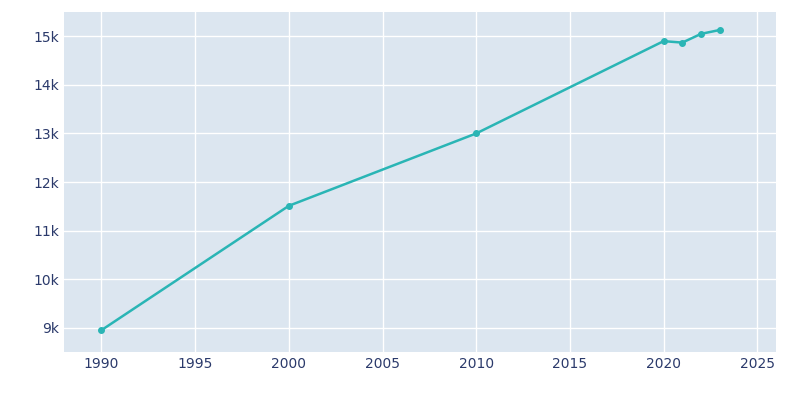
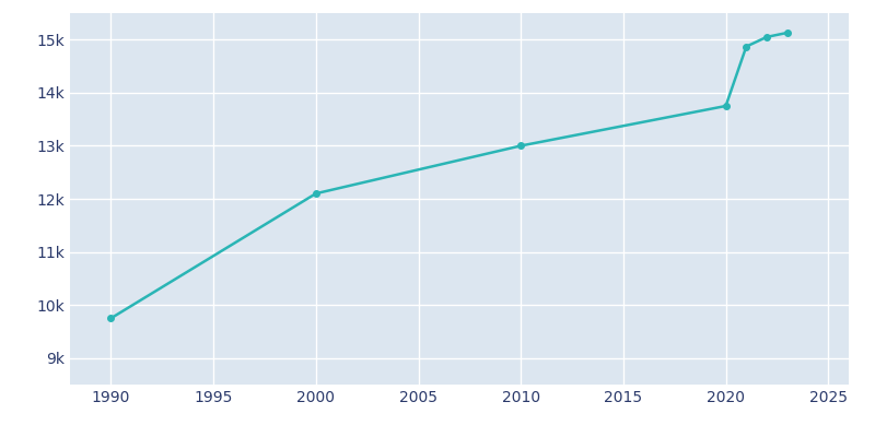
1990: 8.95k -> 9.75k
2000: 11.51k -> 12.10k
2020: 14.90k -> 13.75k
